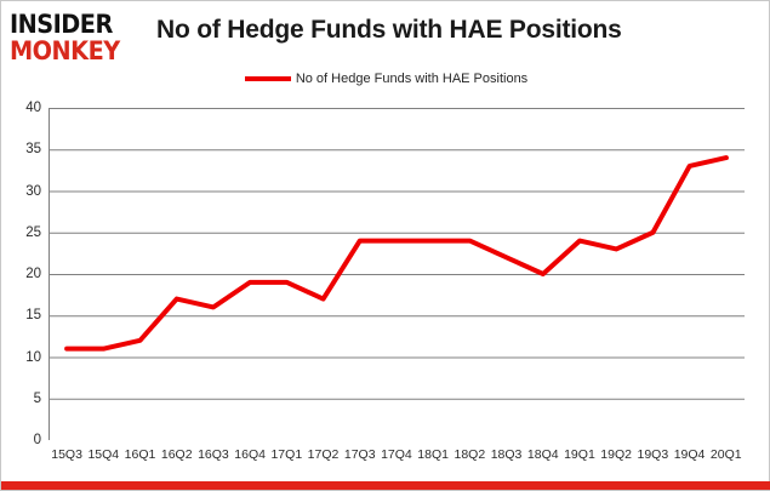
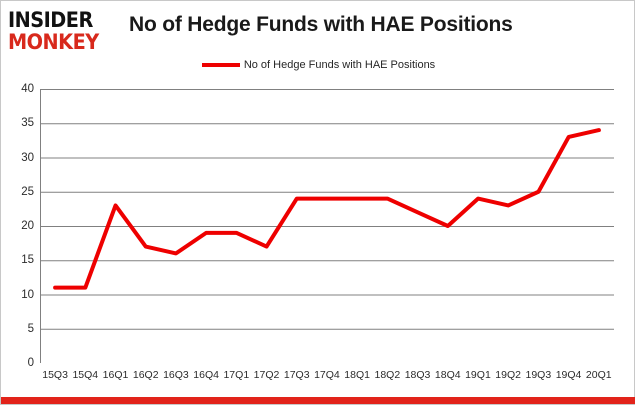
16Q1: 12 -> 23
